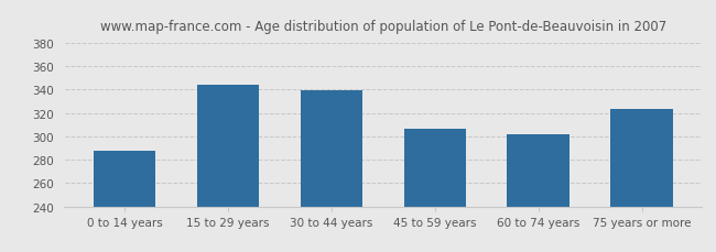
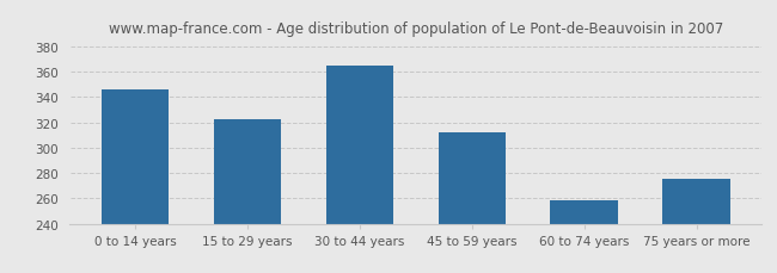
0 to 14 years: 288 -> 346
15 to 29 years: 344 -> 322
30 to 44 years: 339 -> 365
45 to 59 years: 306 -> 312
60 to 74 years: 302 -> 258
75 years or more: 323 -> 275
